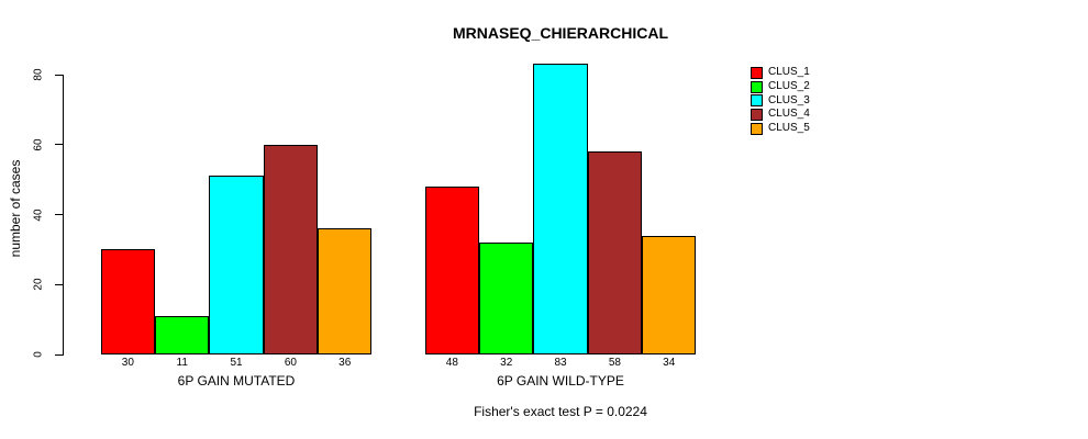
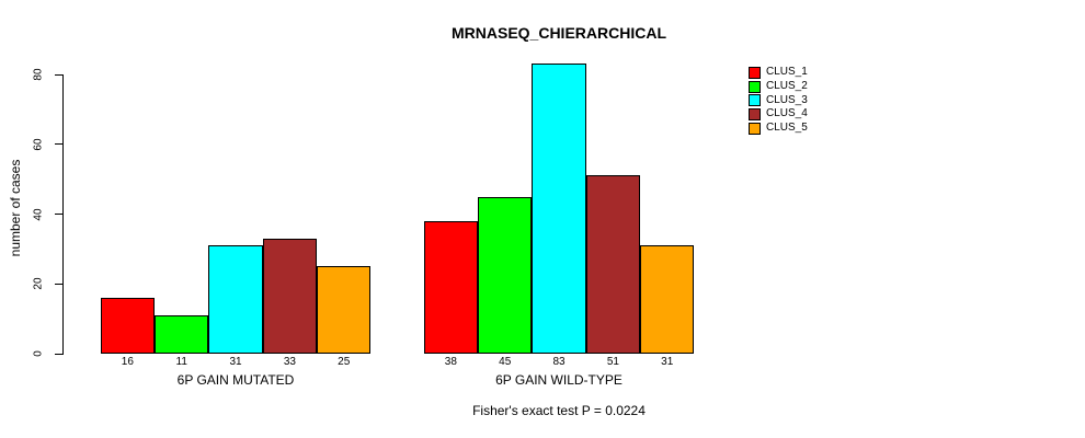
CLUS_1/6P GAIN MUTATED: 30 -> 16
CLUS_3/6P GAIN MUTATED: 51 -> 31
CLUS_4/6P GAIN MUTATED: 60 -> 33
CLUS_5/6P GAIN MUTATED: 36 -> 25
CLUS_1/6P GAIN WILD-TYPE: 48 -> 38
CLUS_2/6P GAIN WILD-TYPE: 32 -> 45
CLUS_4/6P GAIN WILD-TYPE: 58 -> 51
CLUS_5/6P GAIN WILD-TYPE: 34 -> 31
